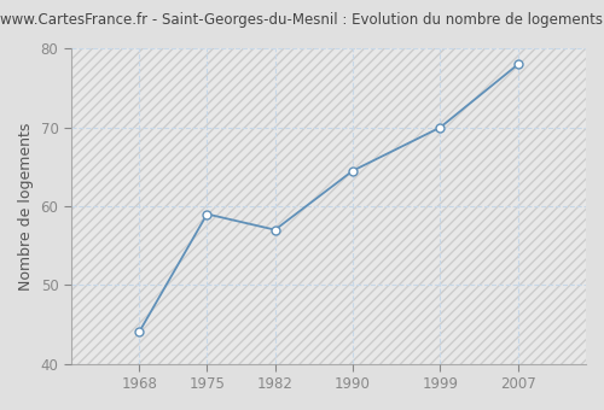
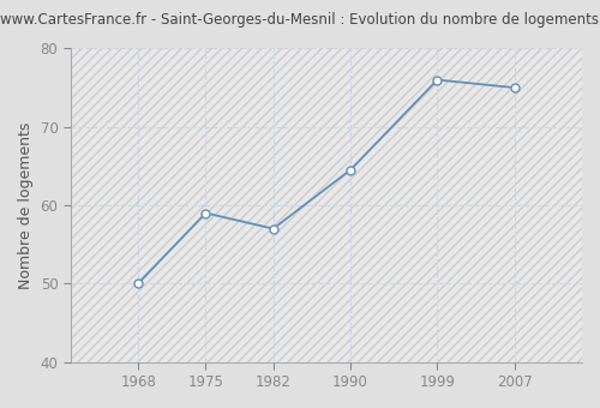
1968: 44.0 -> 50.0
1999: 70.0 -> 76.0
2007: 78.0 -> 75.0
